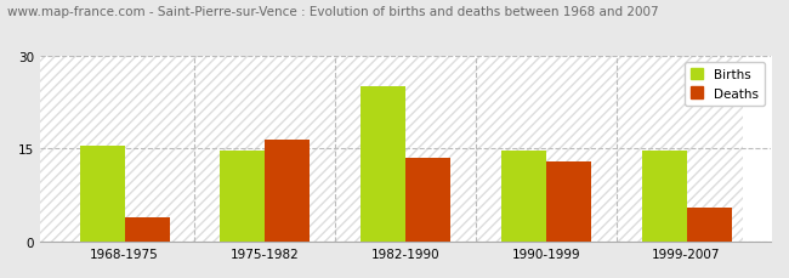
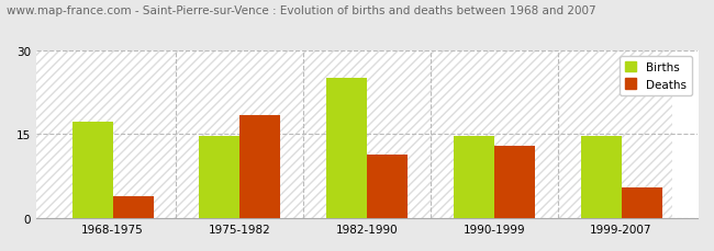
Births/1968-1975: 15.5 -> 17.2
Deaths/1975-1982: 16.5 -> 18.4
Deaths/1982-1990: 13.5 -> 11.4
